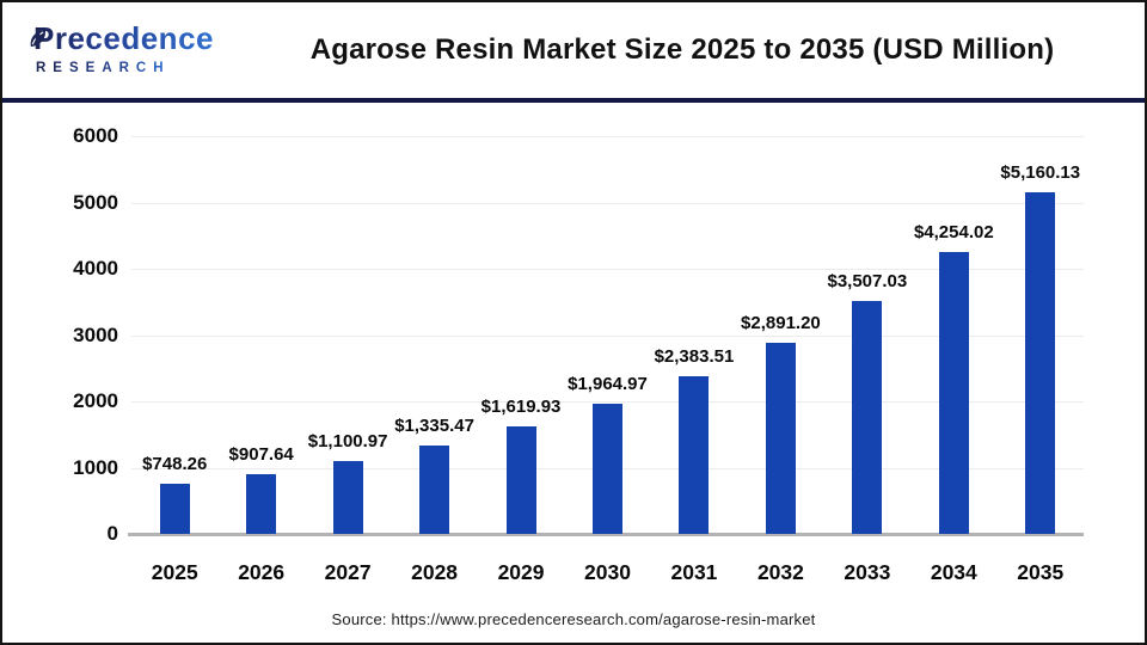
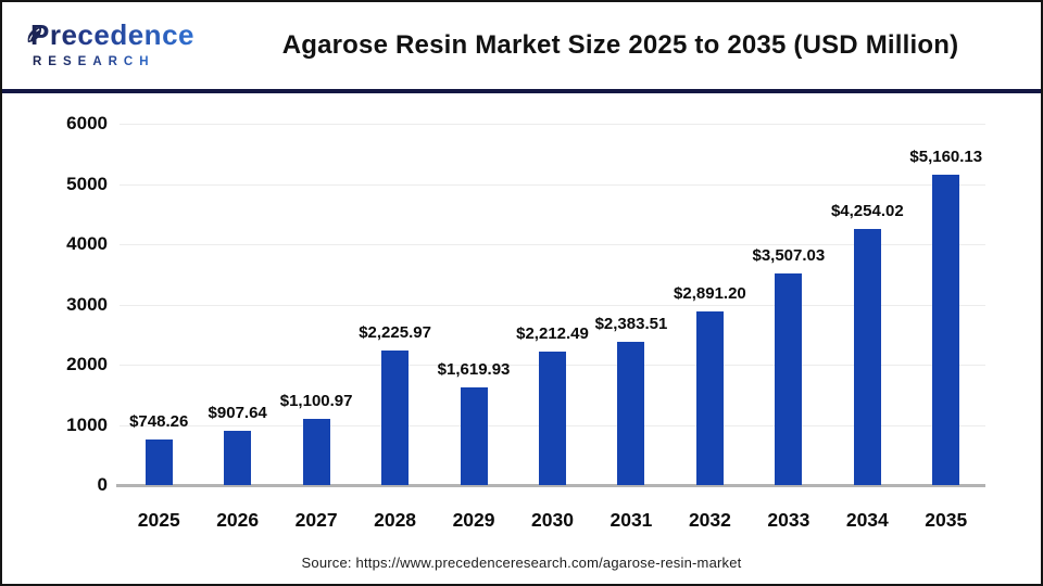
2028: $1,335.47 -> $2,225.97
2030: $1,964.97 -> $2,212.49
